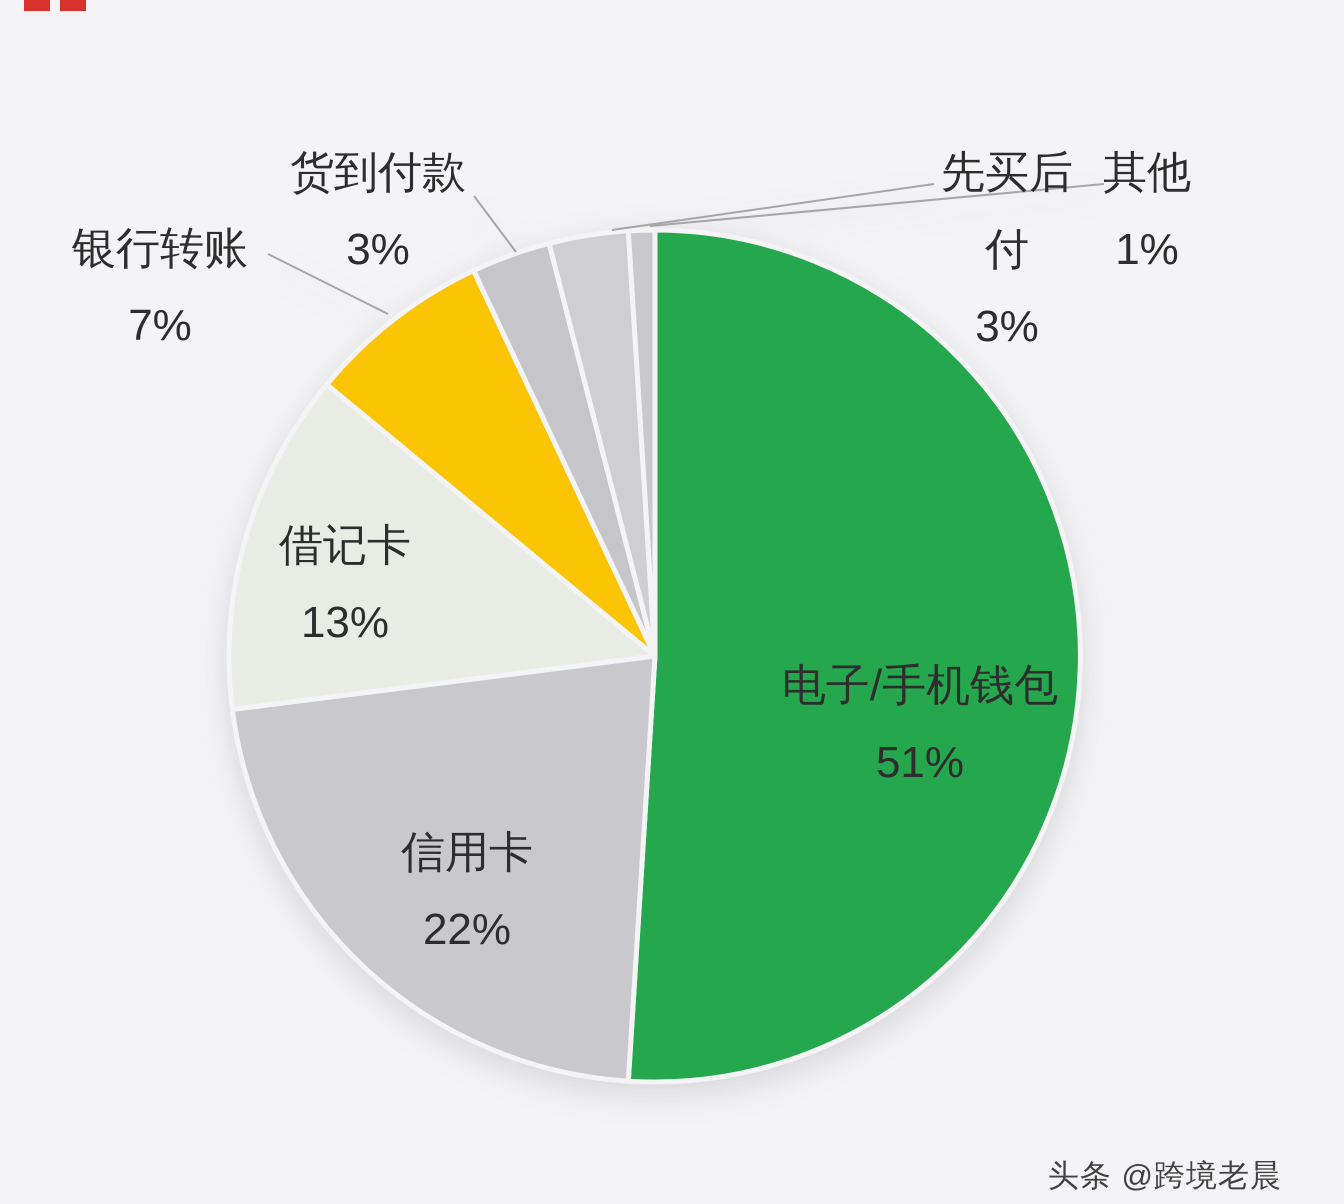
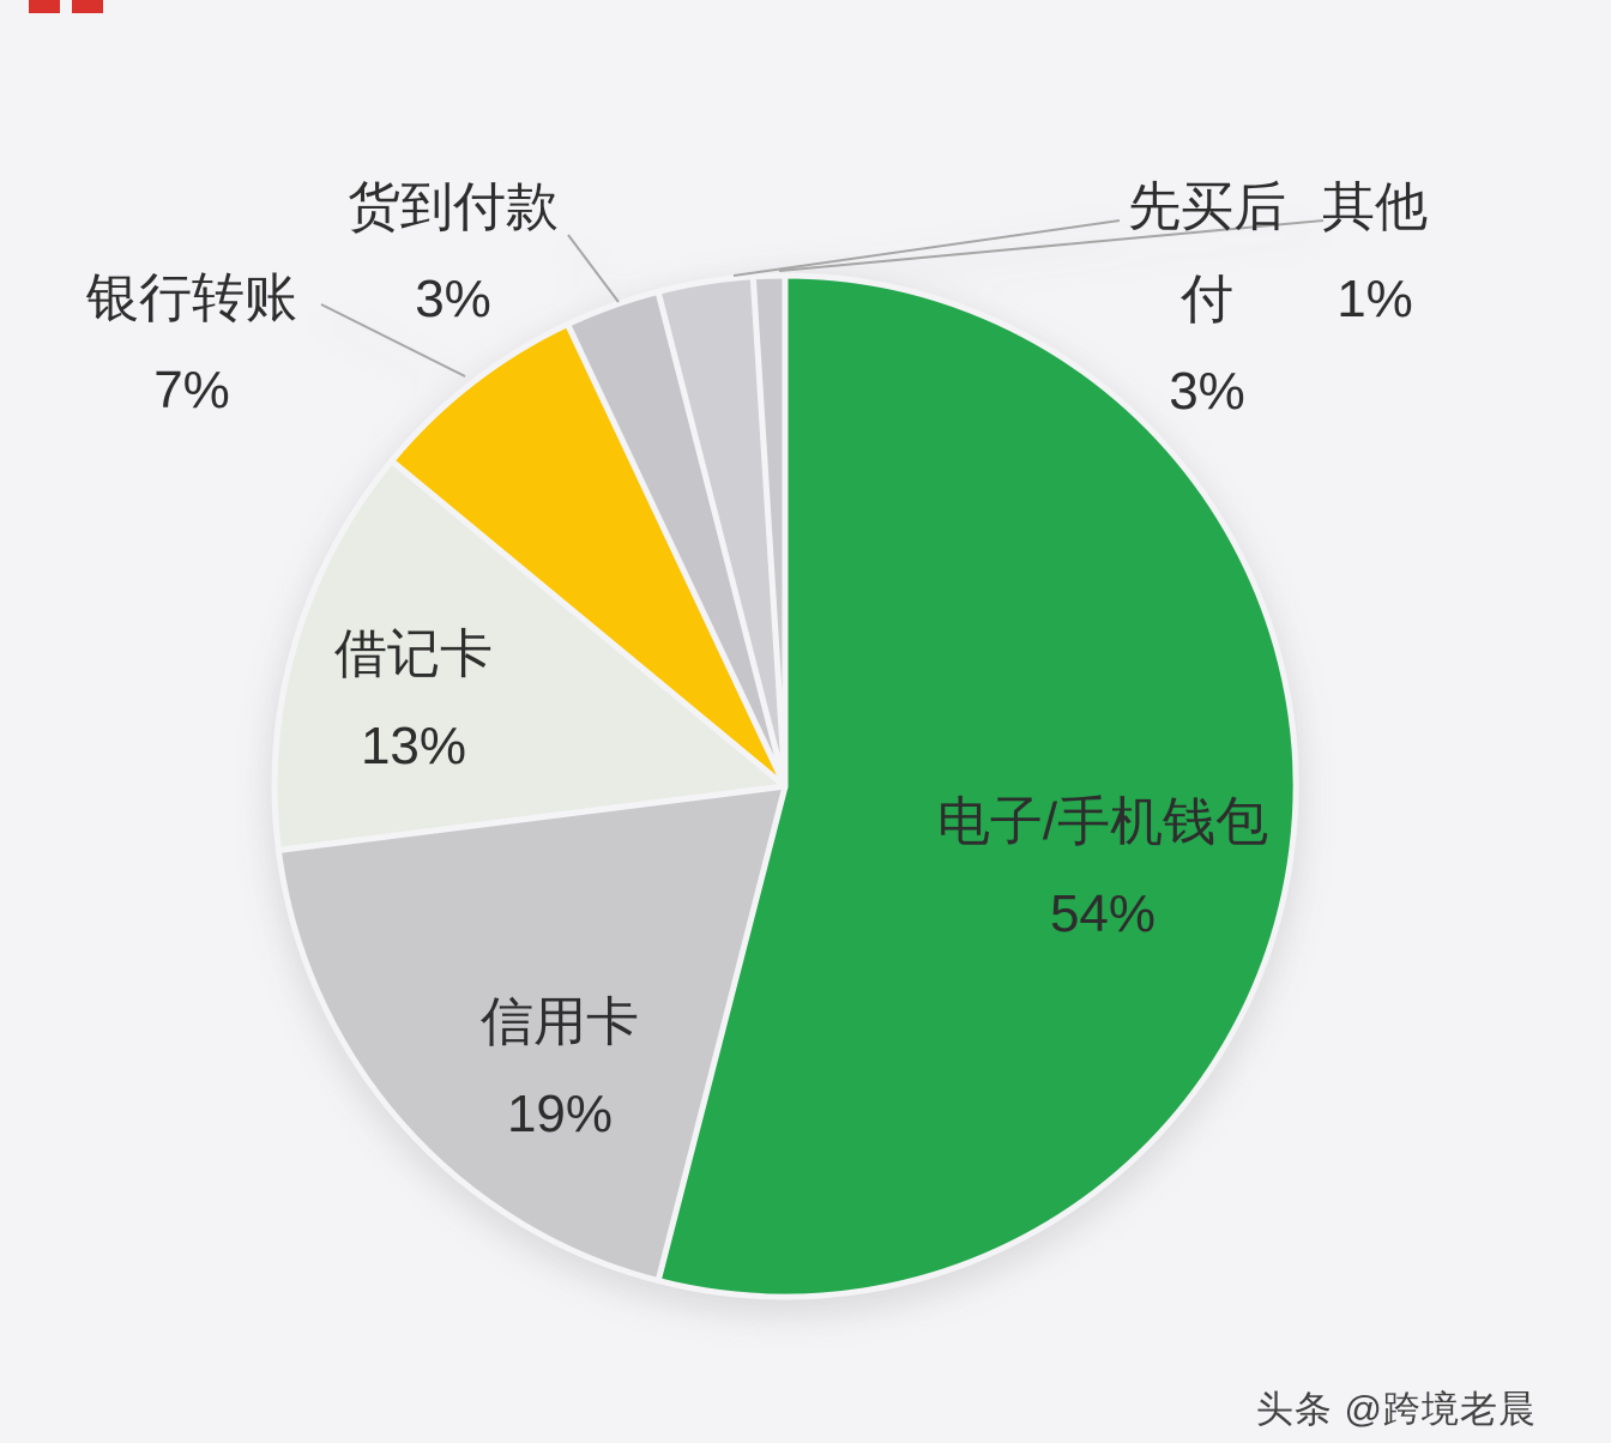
电子/手机钱包: 51% -> 54%
信用卡: 22% -> 19%
